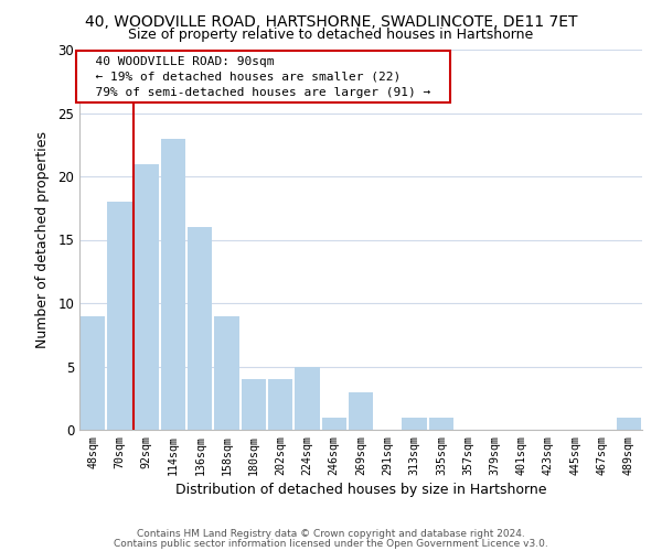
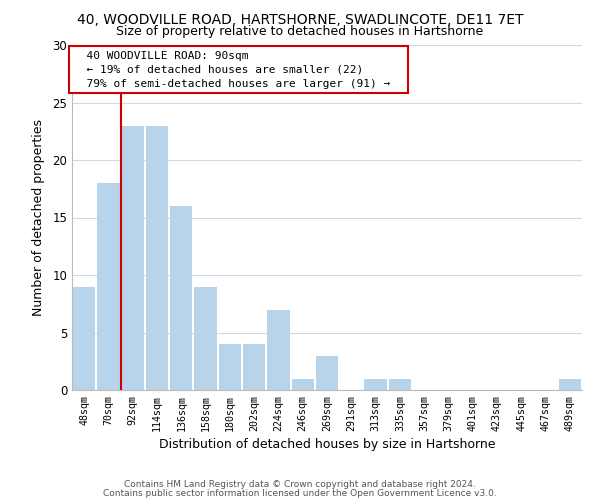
92sqm: 21 -> 23
224sqm: 5 -> 7
